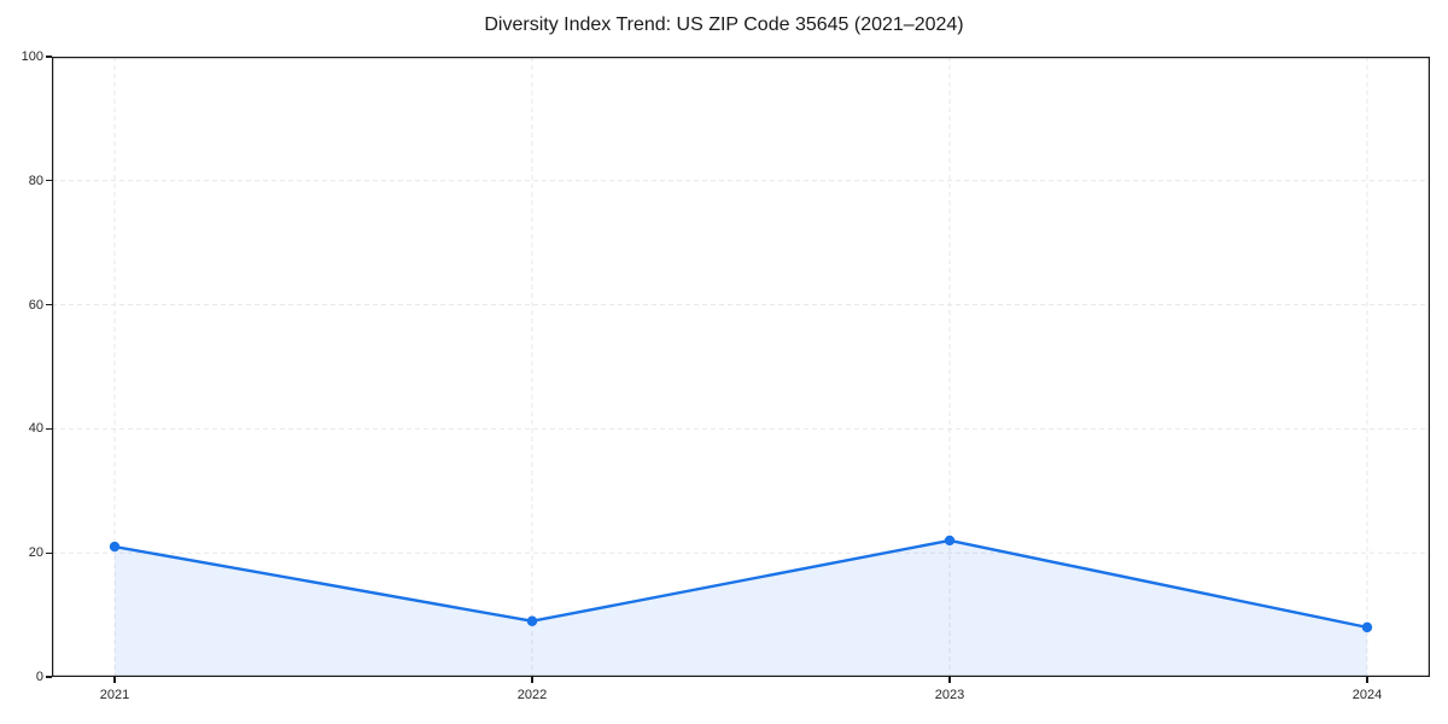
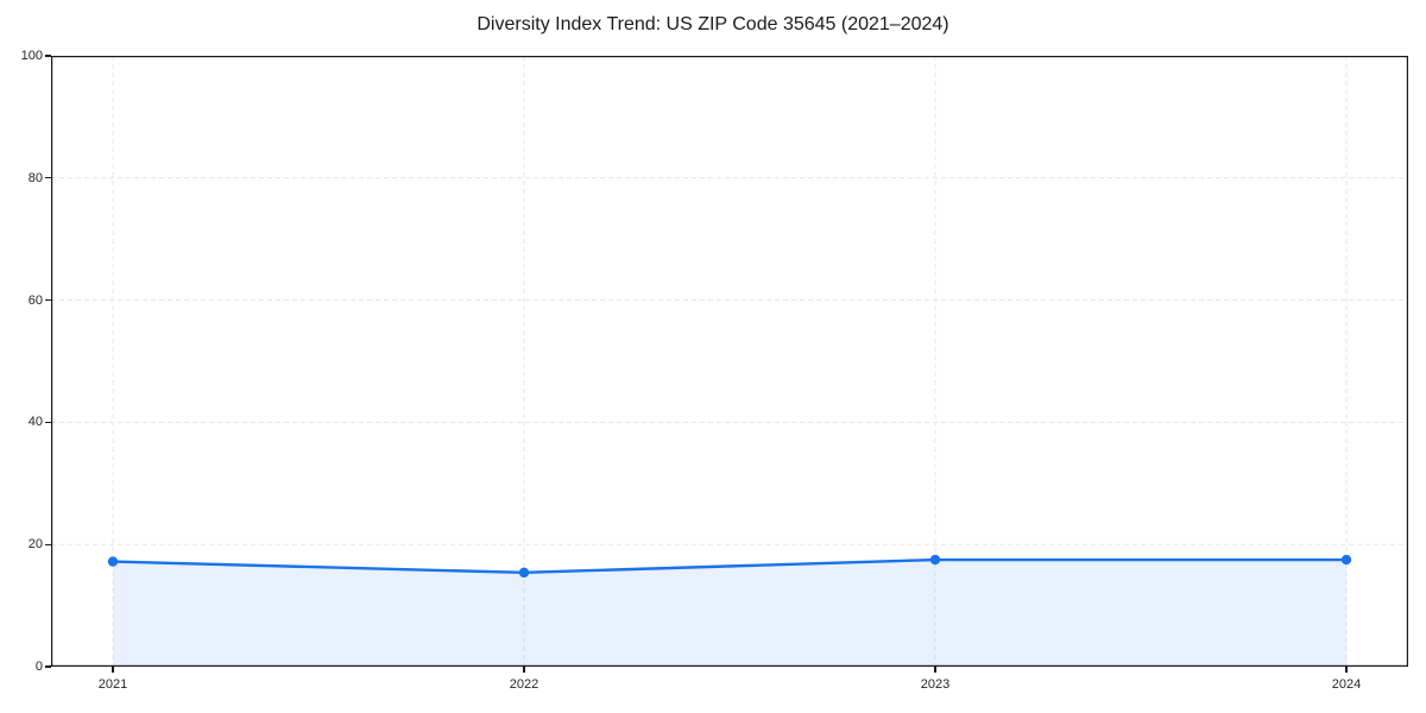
2021: 21 -> 17
2022: 9 -> 15
2023: 22 -> 18
2024: 8 -> 18
